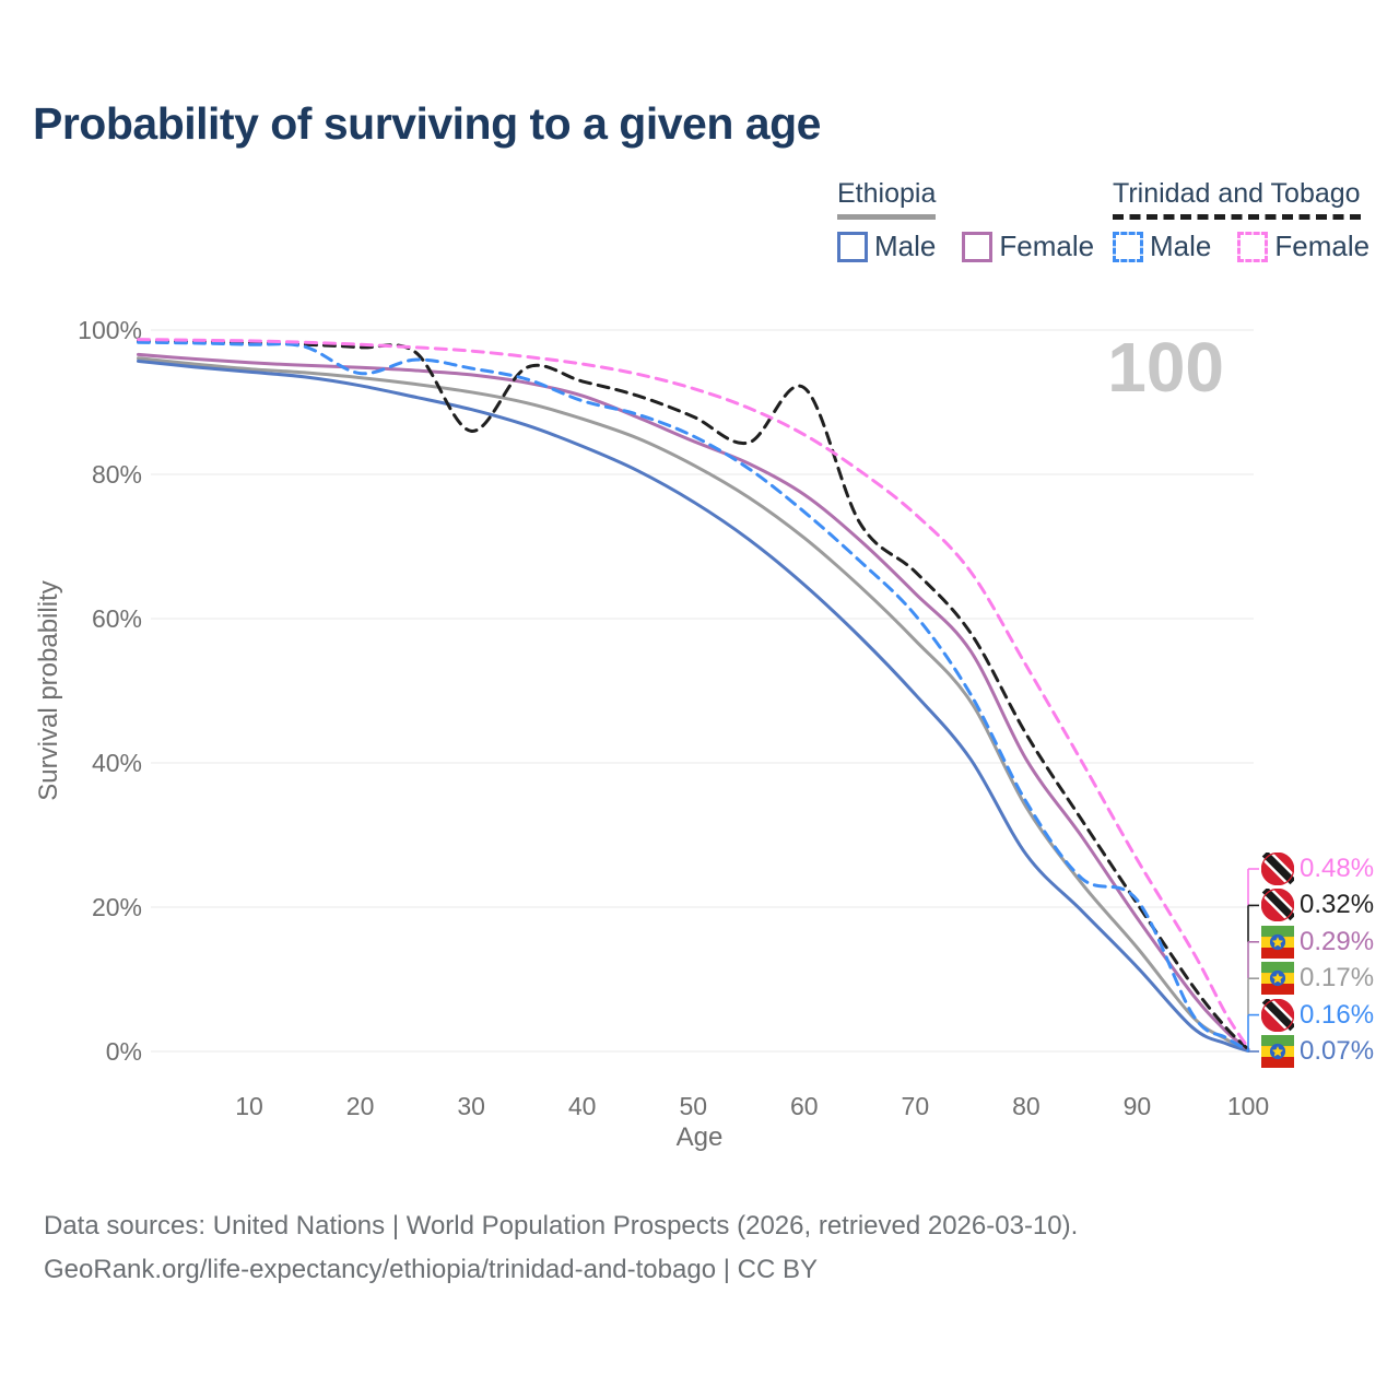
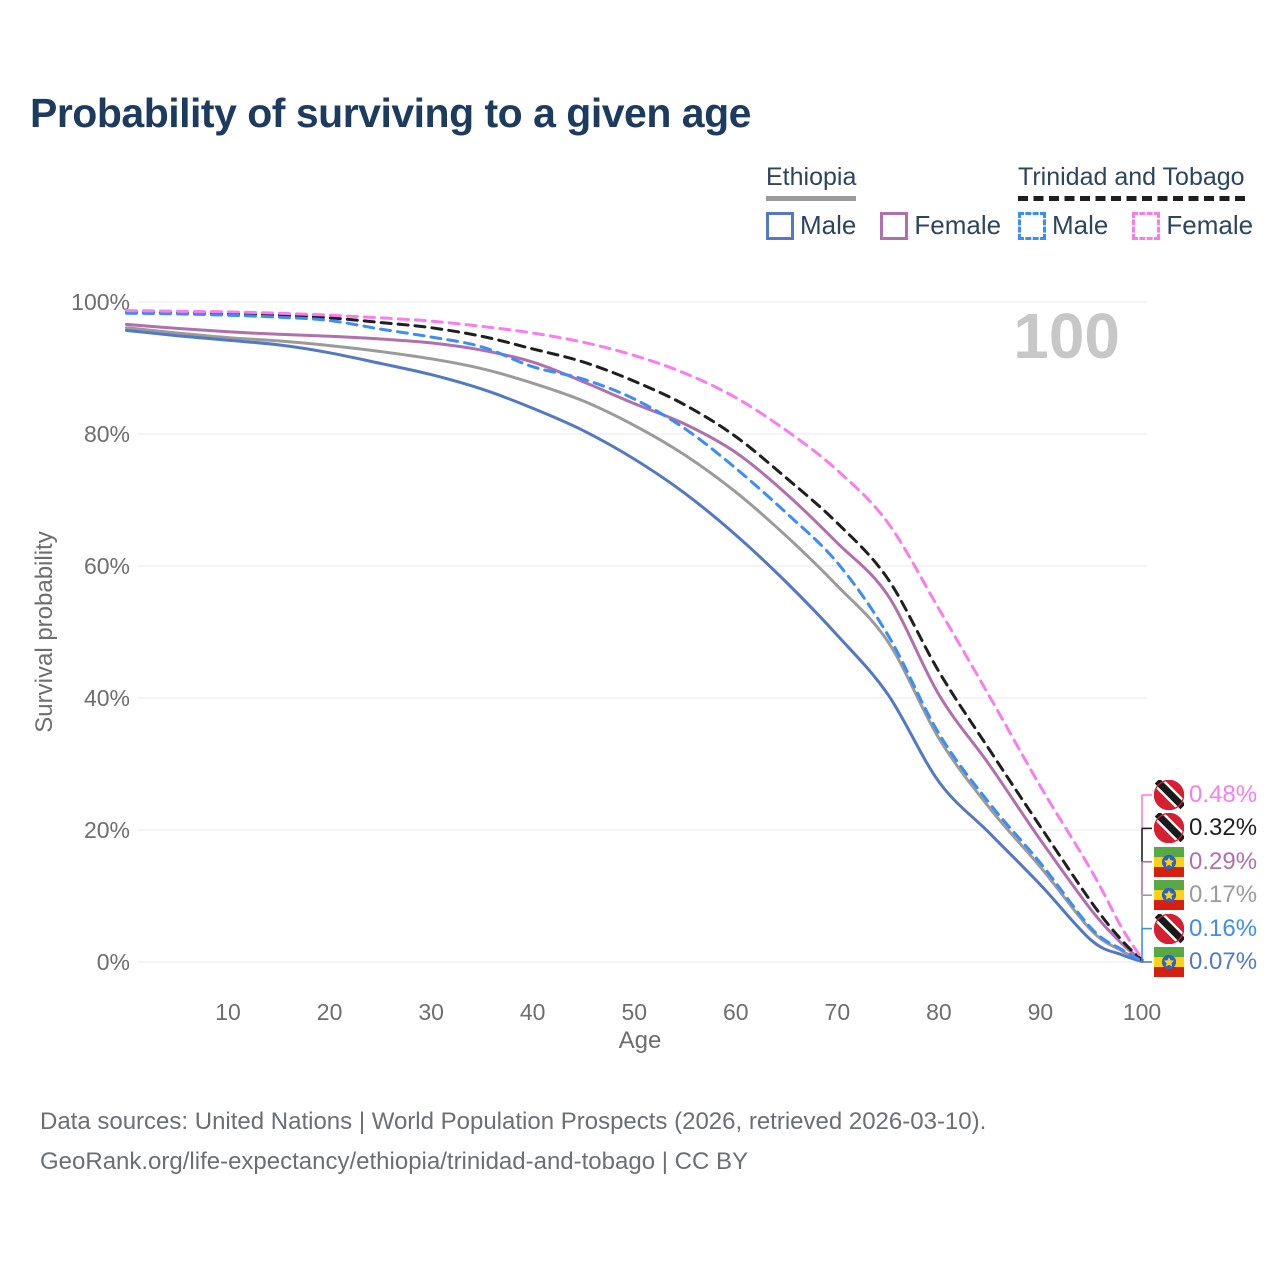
Trinidad and Tobago Male/20: 94% -> 97%
Trinidad and Tobago/30: 86% -> 96%
Trinidad and Tobago/60: 92% -> 80%
Trinidad and Tobago Male/90: 21% -> 15%
